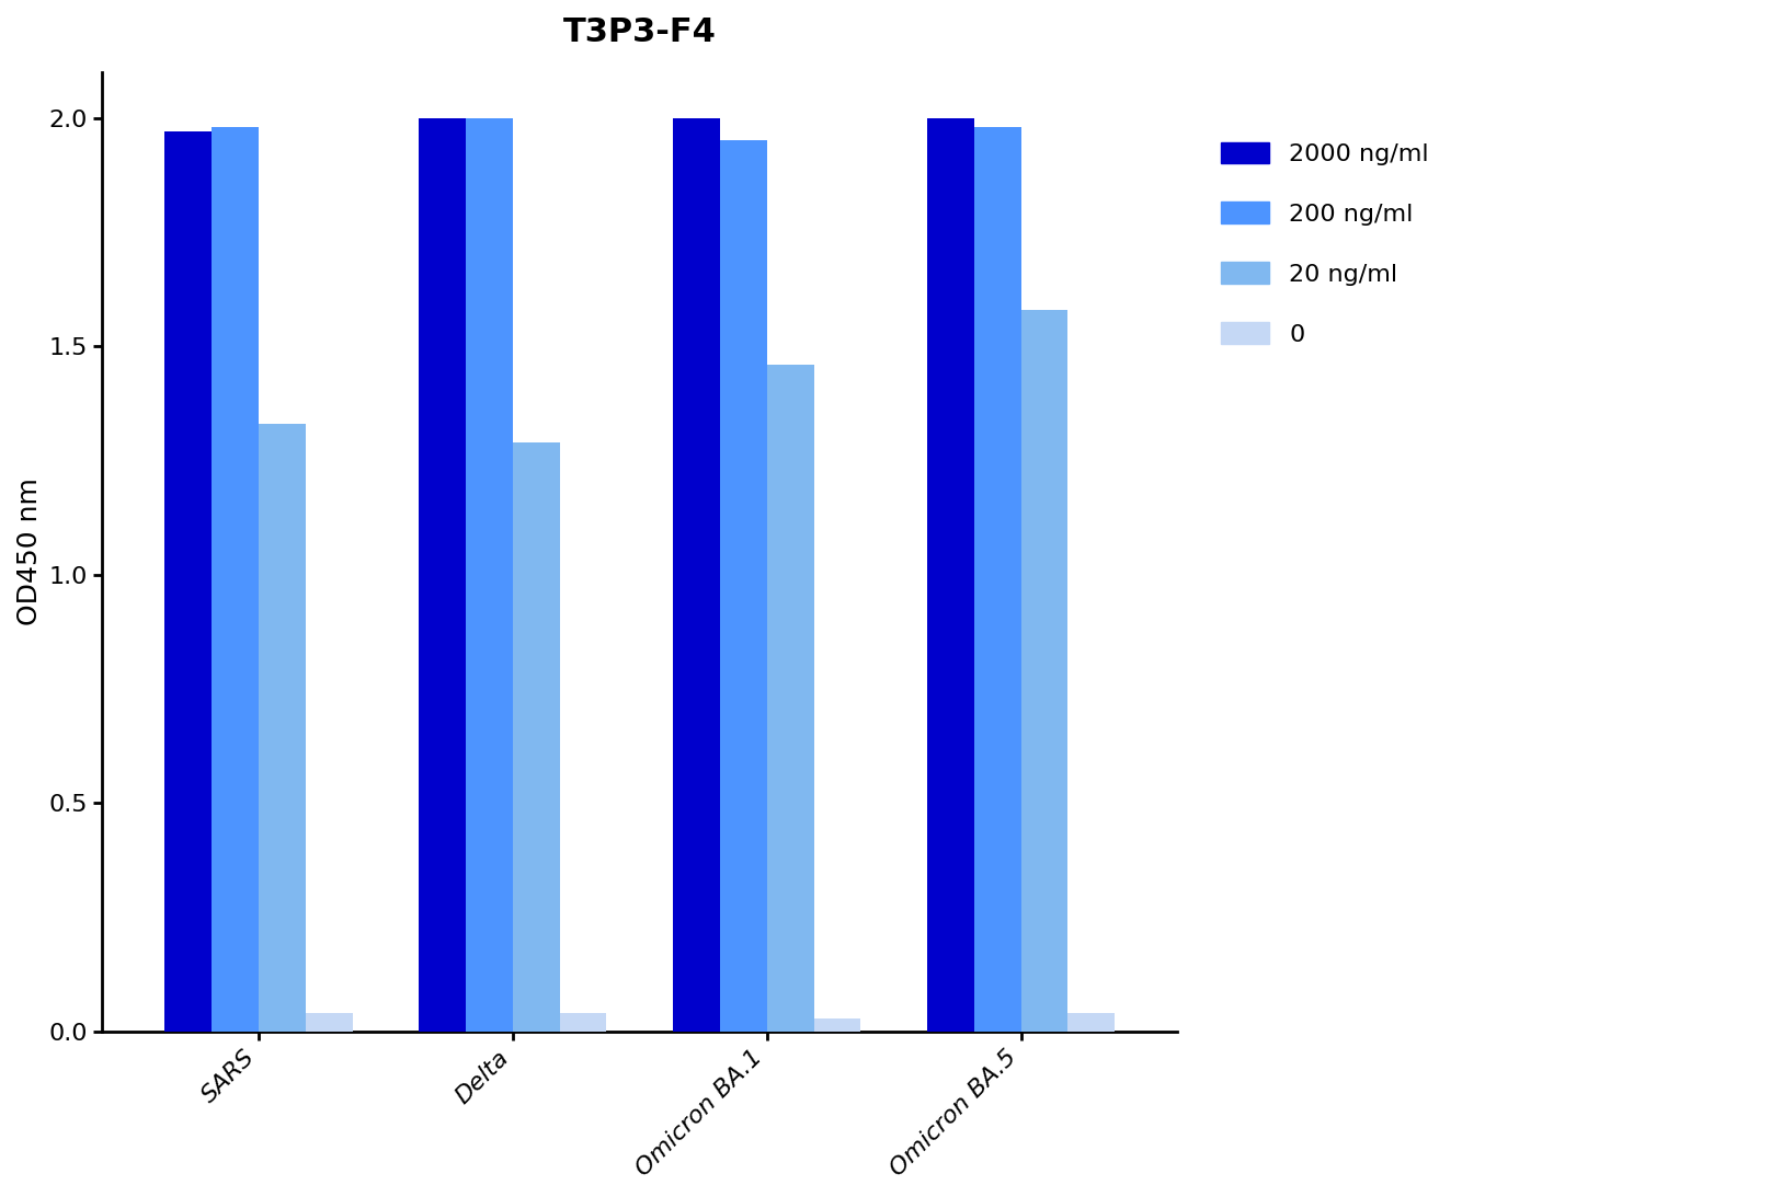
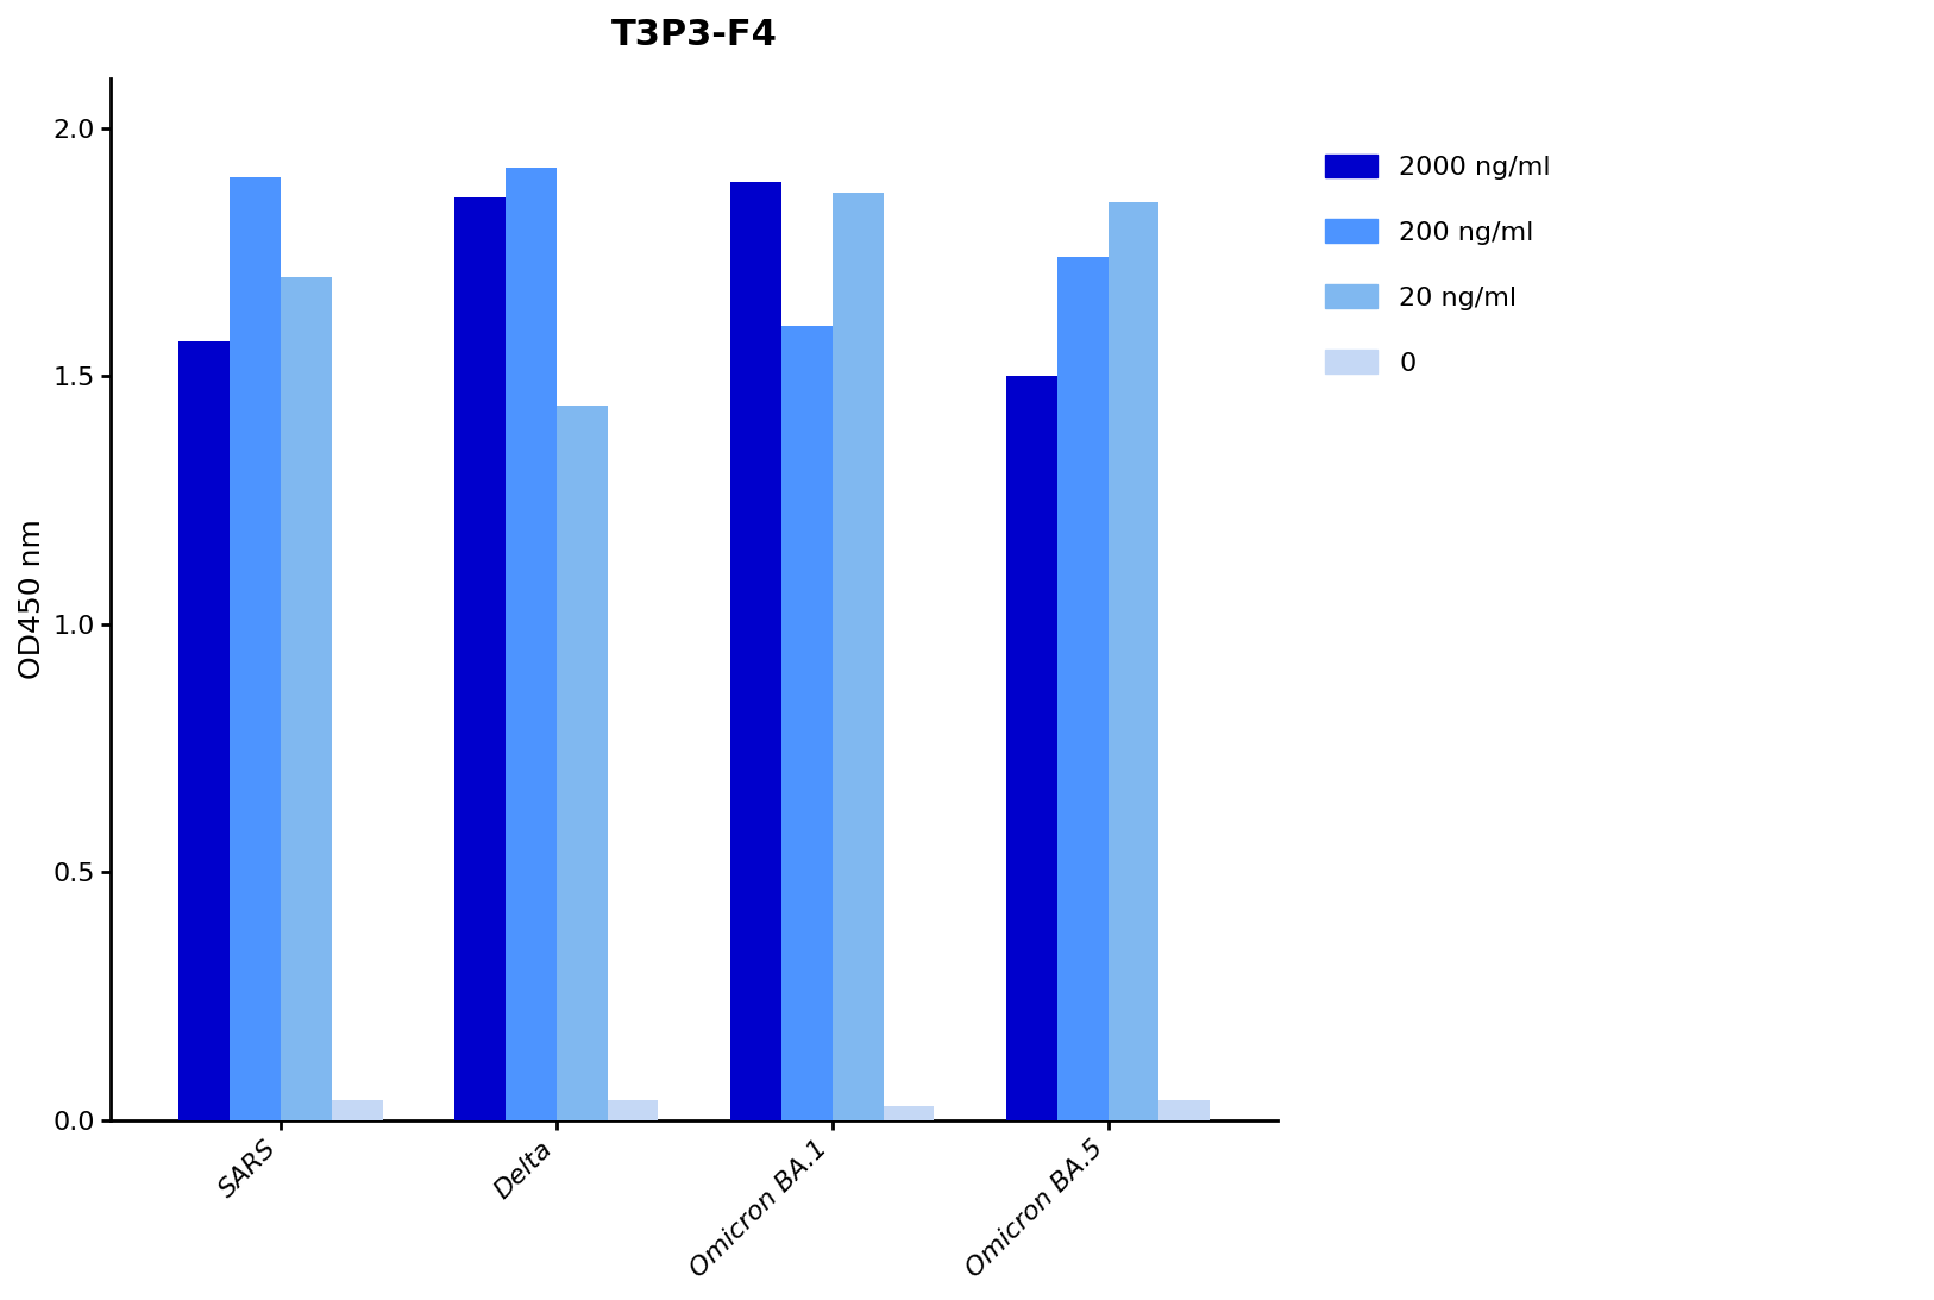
2000 ng/ml/SARS: 1.97 -> 1.57
200 ng/ml/SARS: 1.98 -> 1.90
20 ng/ml/SARS: 1.33 -> 1.70
2000 ng/ml/Delta: 2.00 -> 1.86
200 ng/ml/Delta: 2.00 -> 1.92
20 ng/ml/Delta: 1.29 -> 1.44
2000 ng/ml/Omicron BA.1: 2.00 -> 1.89
200 ng/ml/Omicron BA.1: 1.95 -> 1.60
20 ng/ml/Omicron BA.1: 1.46 -> 1.87
2000 ng/ml/Omicron BA.5: 2.00 -> 1.50
200 ng/ml/Omicron BA.5: 1.98 -> 1.74
20 ng/ml/Omicron BA.5: 1.58 -> 1.85
